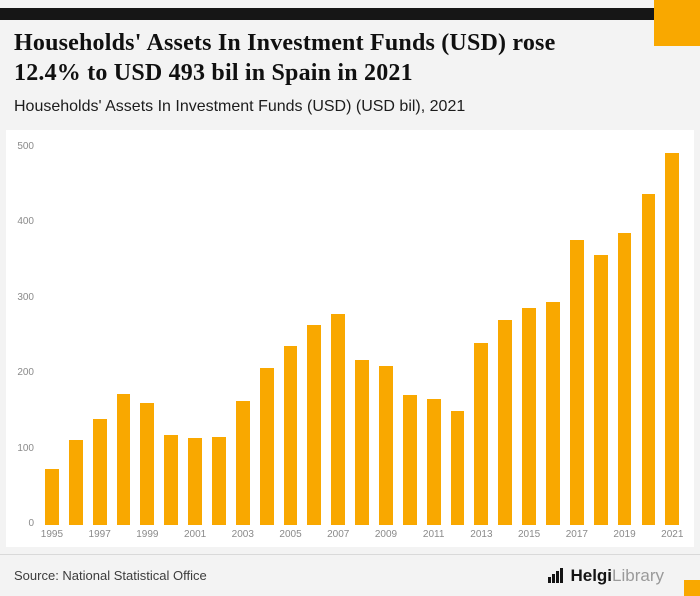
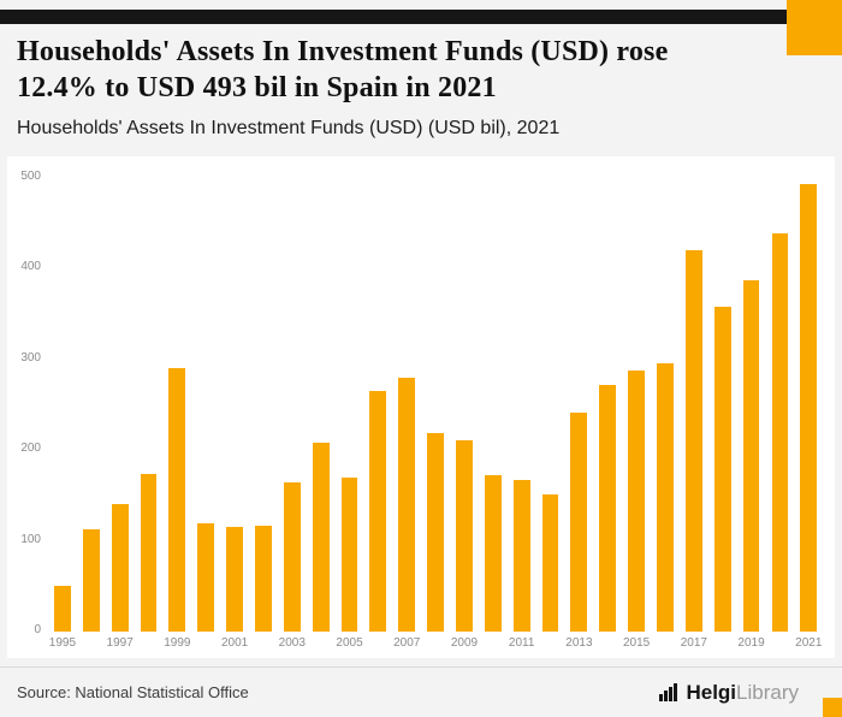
1995: 70 -> 50
1999: 160 -> 290
2005: 240 -> 170
2017: 380 -> 420
